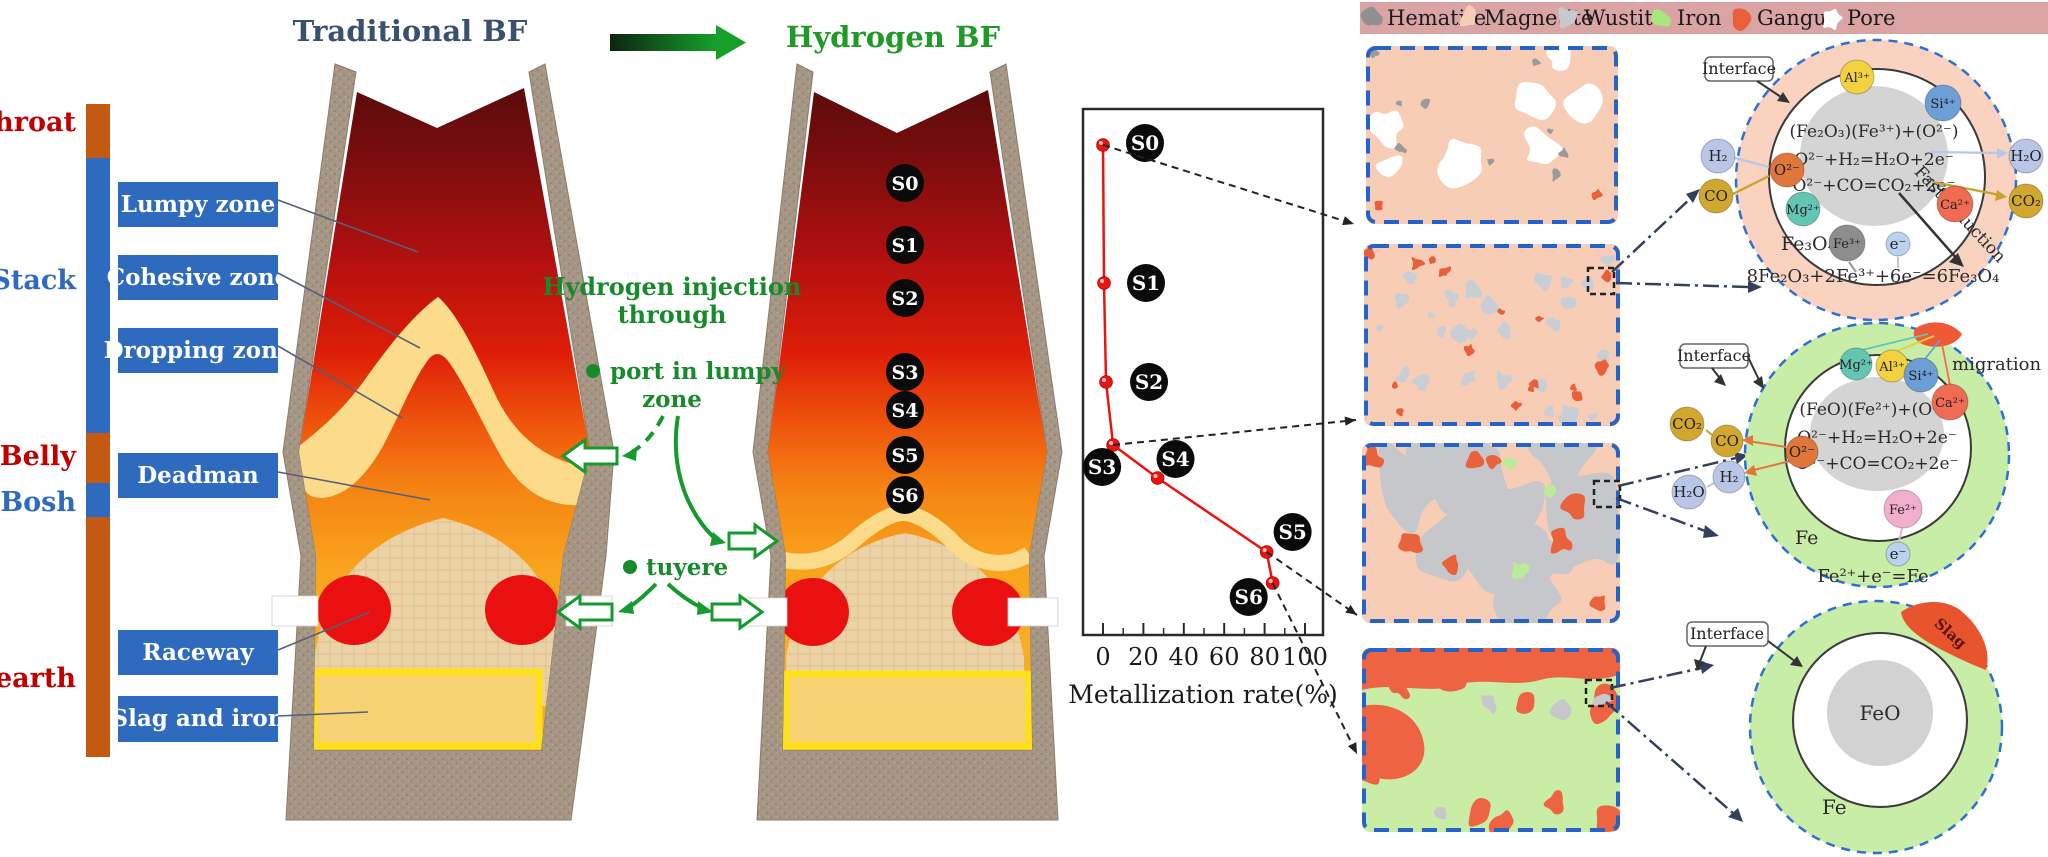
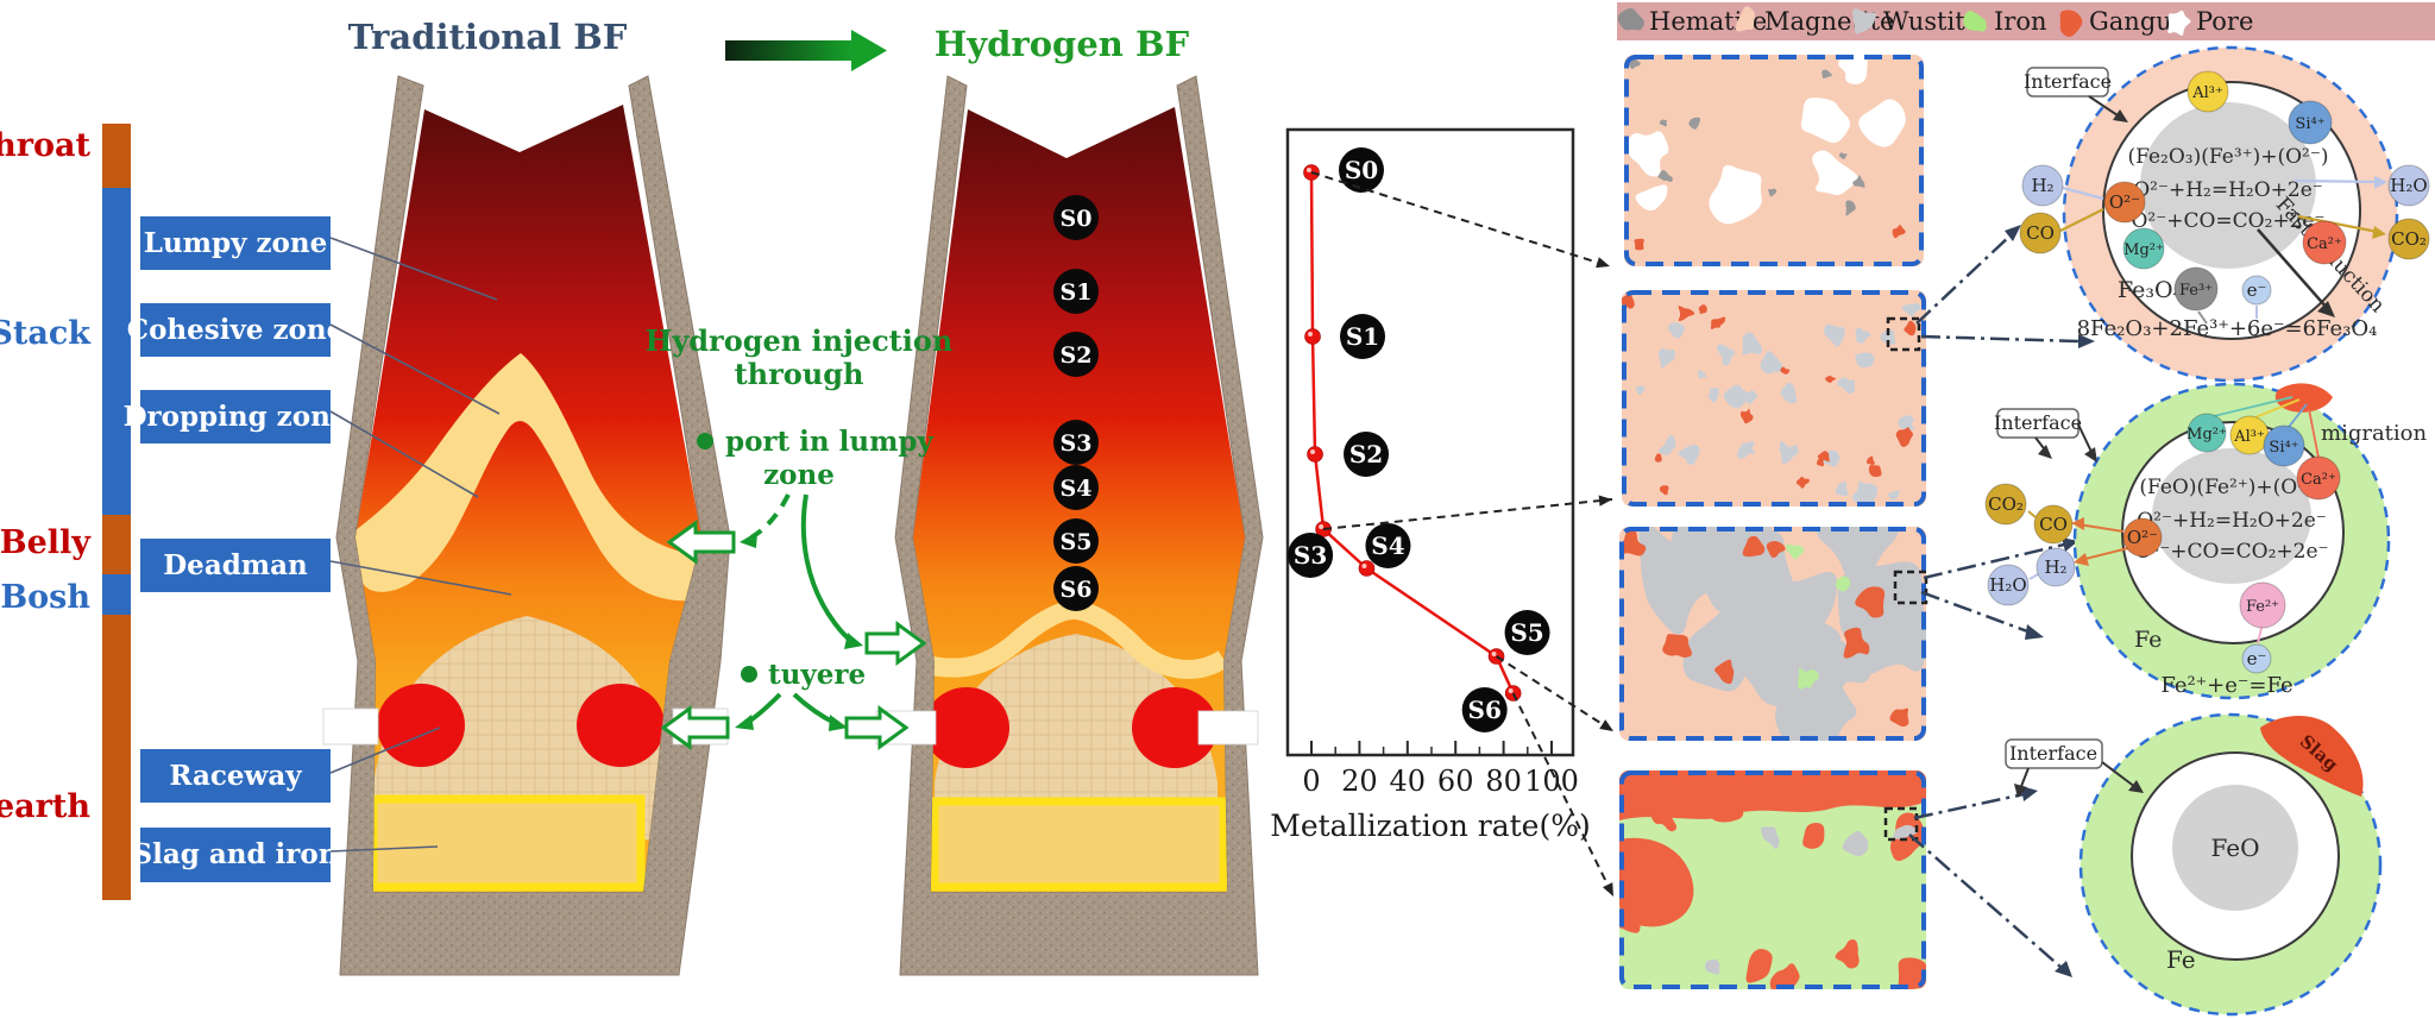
S4: 27 -> 23
S5: 81 -> 77
